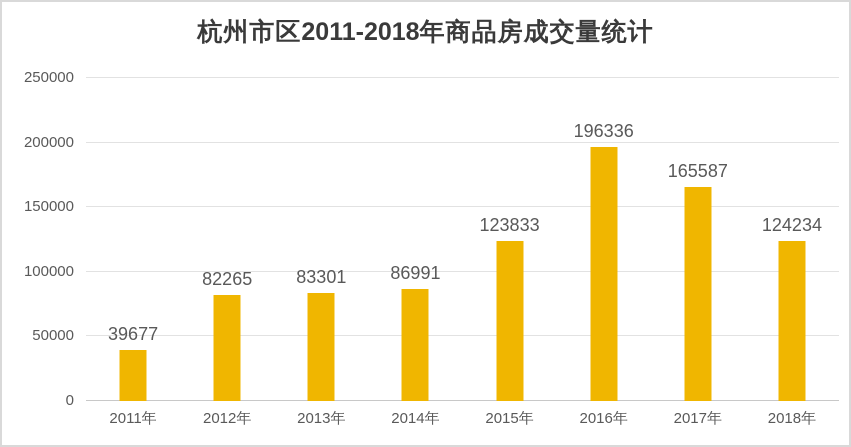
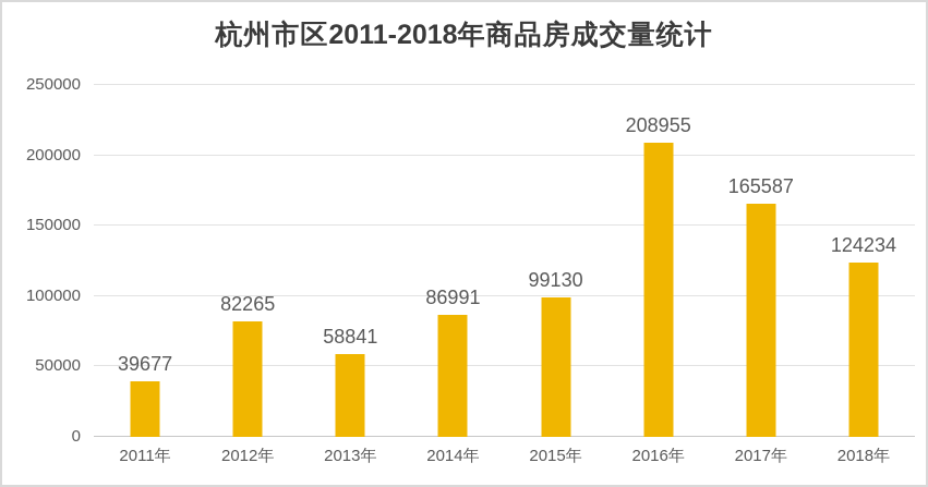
2013年: 83301 -> 58841
2015年: 123833 -> 99130
2016年: 196336 -> 208955
